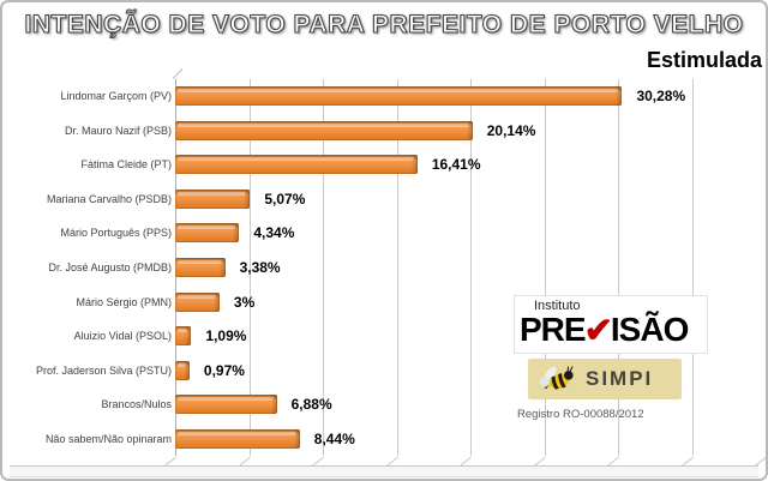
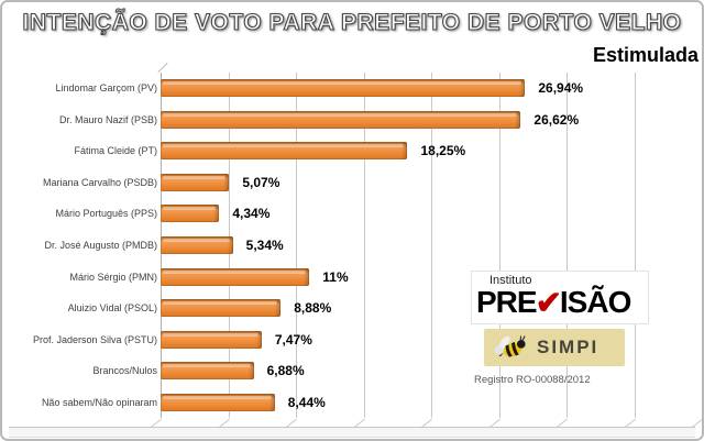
Lindomar Garçom (PV): 30,28% -> 26,94%
Dr. Mauro Nazif (PSB): 20,14% -> 26,62%
Fátima Cleide (PT): 16,41% -> 18,25%
Dr. José Augusto (PMDB): 3,38% -> 5,34%
Mário Sérgio (PMN): 3% -> 11%
Aluizio Vidal (PSOL): 1,09% -> 8,88%
Prof. Jaderson Silva (PSTU): 0,97% -> 7,47%
